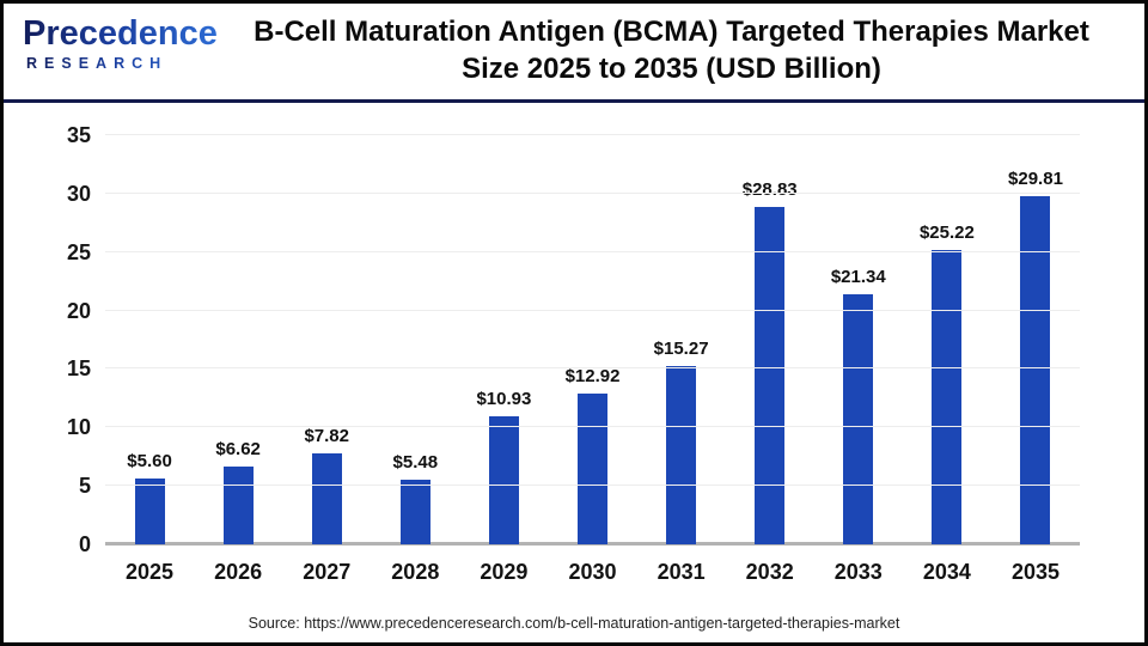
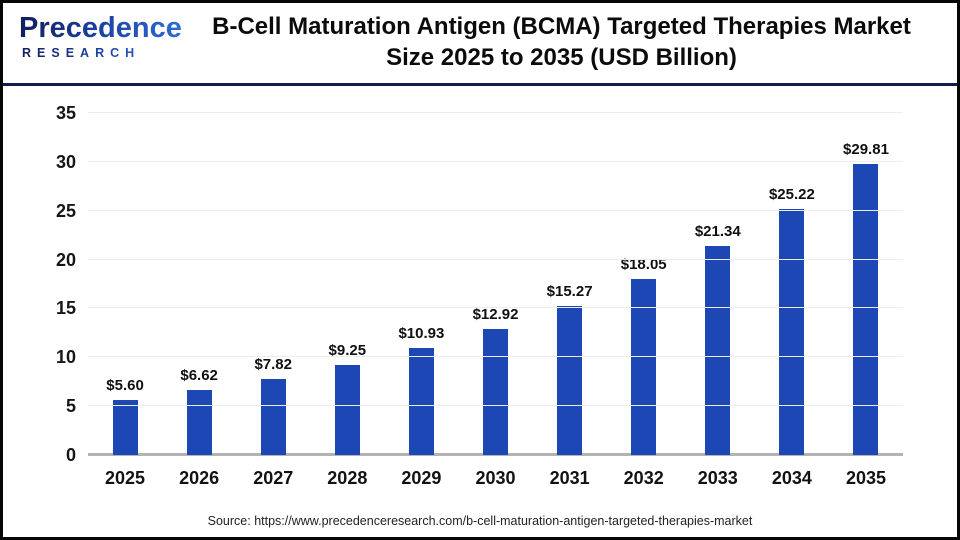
2028: $5.48 -> $9.25
2032: $28.83 -> $18.05
